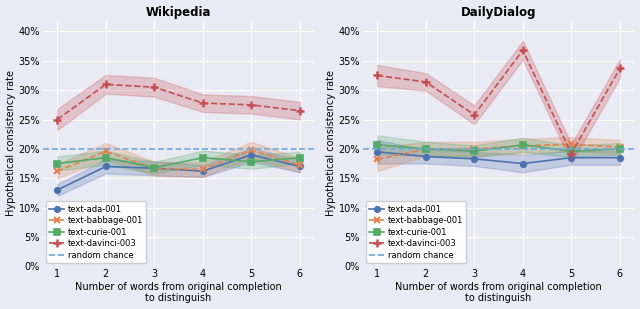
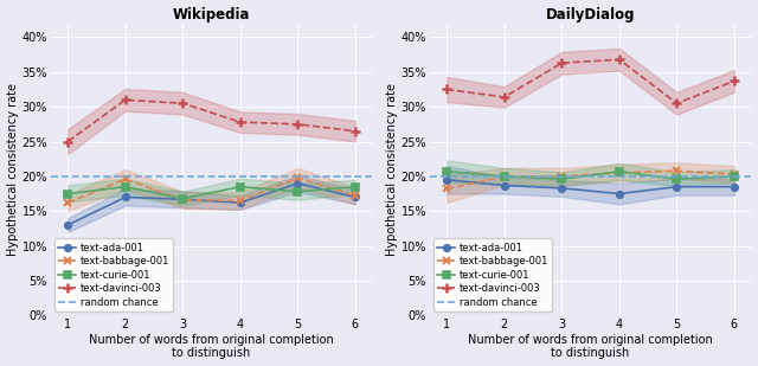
DailyDialog/text-davinci-003/3: 25.8% -> 36.3%
DailyDialog/text-davinci-003/5: 19.2% -> 30.5%
